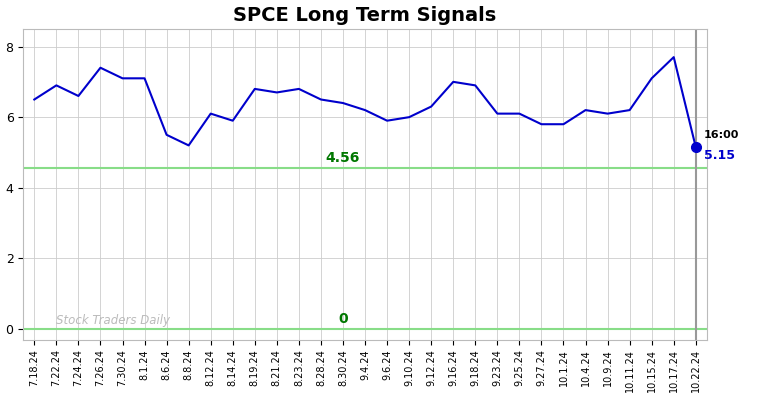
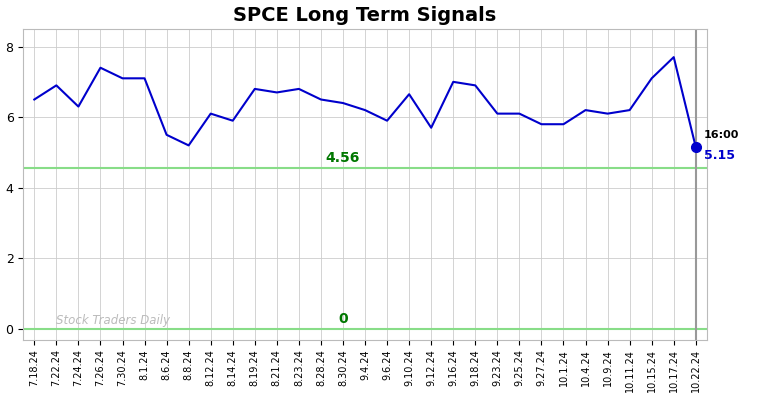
7.24.24: 6.60 -> 6.30
9.10.24: 6.00 -> 6.65
9.12.24: 6.30 -> 5.70
